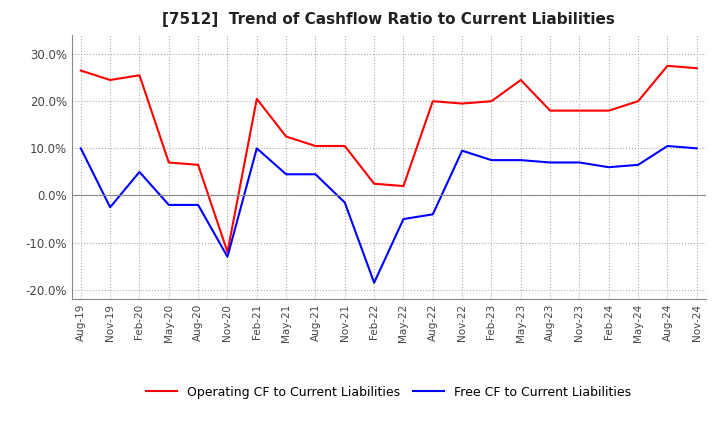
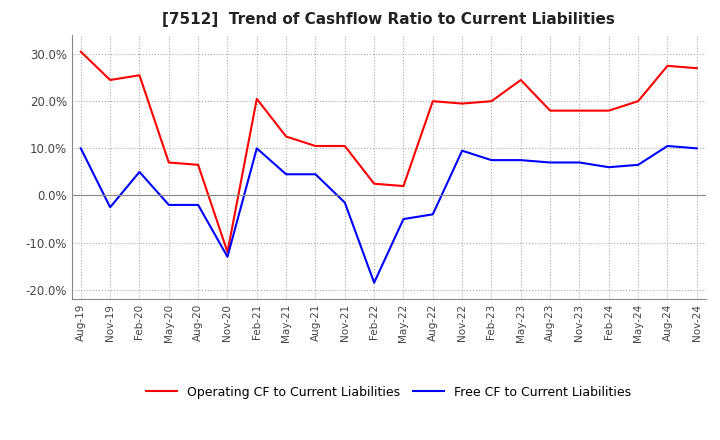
Operating CF to Current Liabilities/Aug-19: 26.5% -> 30.5%
